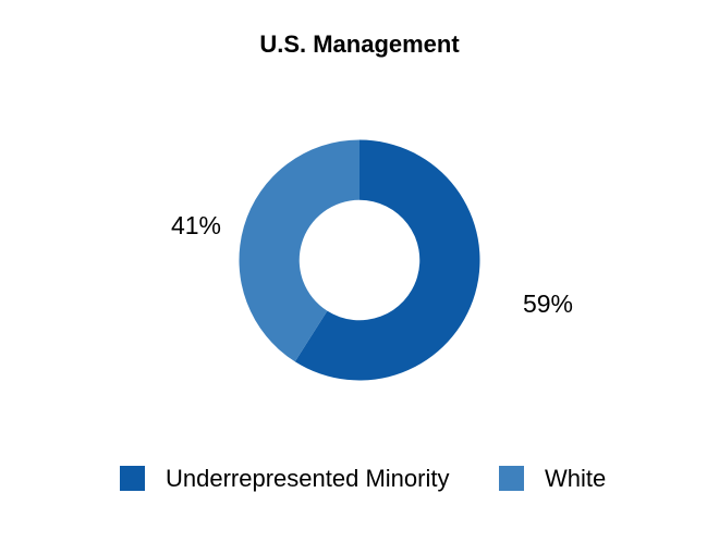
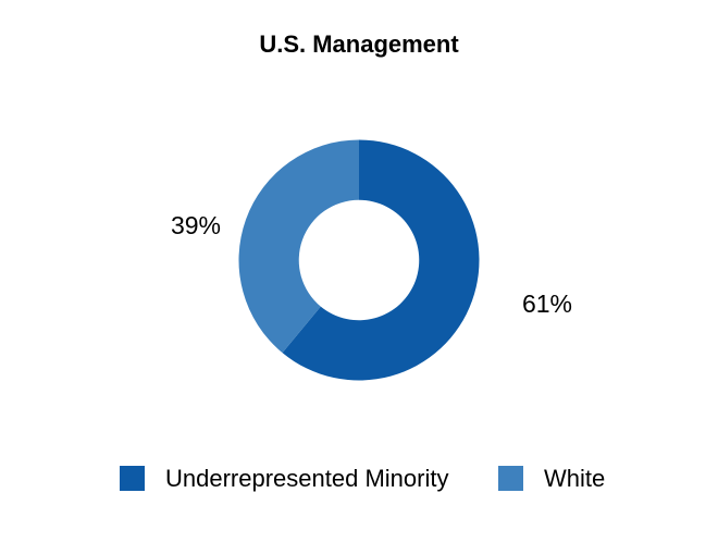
Underrepresented Minority: 59% -> 61%
White: 41% -> 39%
